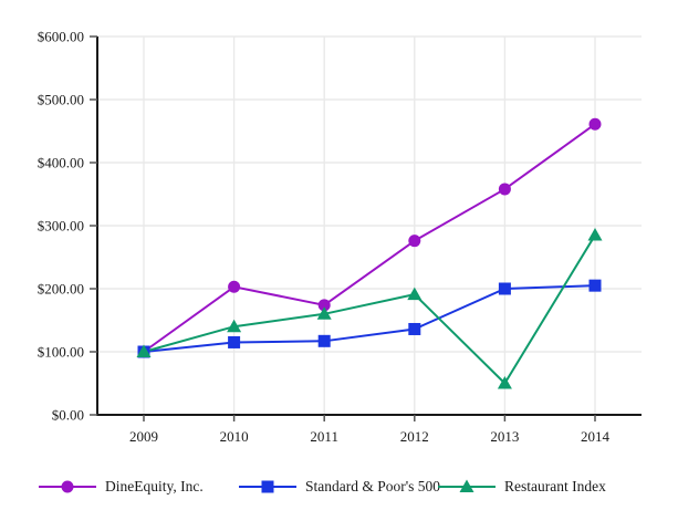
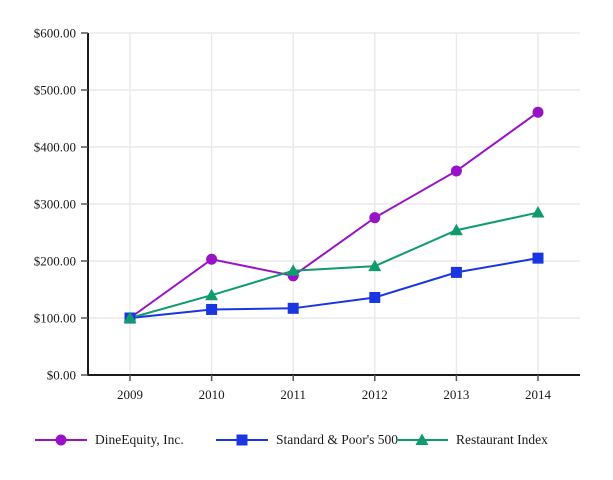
Restaurant Index/2011: $160 -> $180
Standard & Poor's 500/2013: $200 -> $180
Restaurant Index/2013: $50 -> $250
